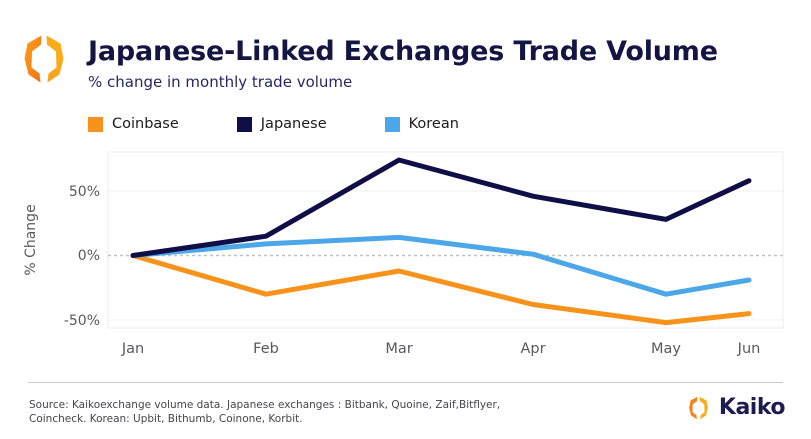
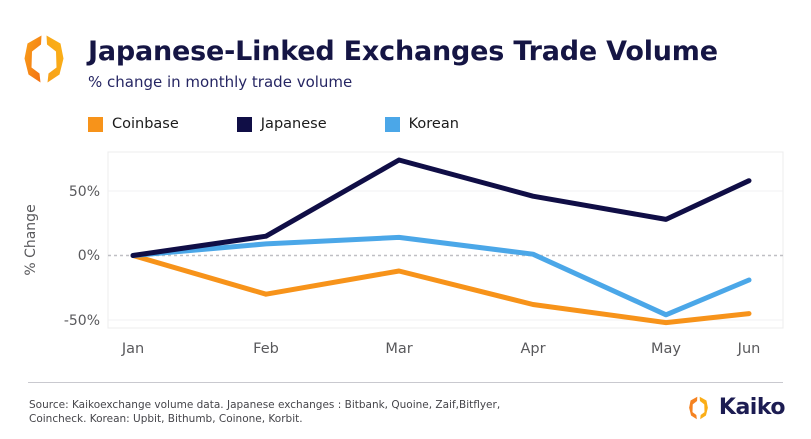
Korean/May: -30% -> -46%
